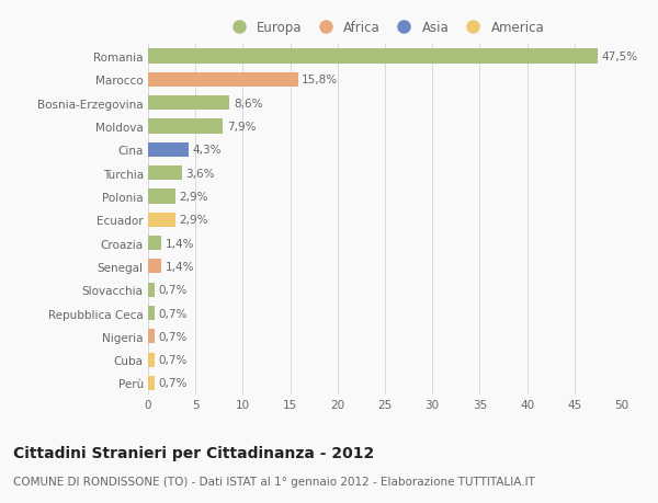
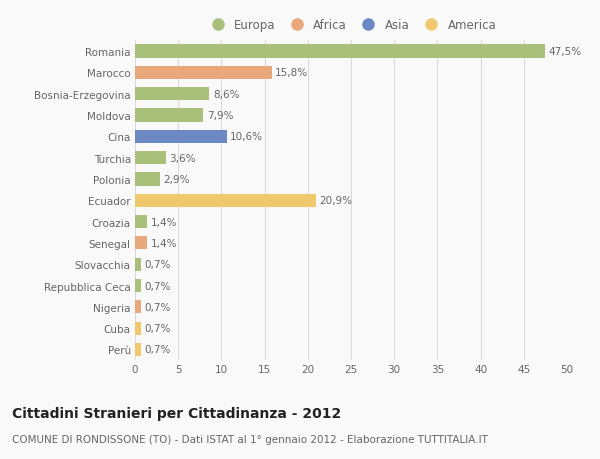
Cina: 4,3% -> 10,6%
Ecuador: 2,9% -> 20,9%
